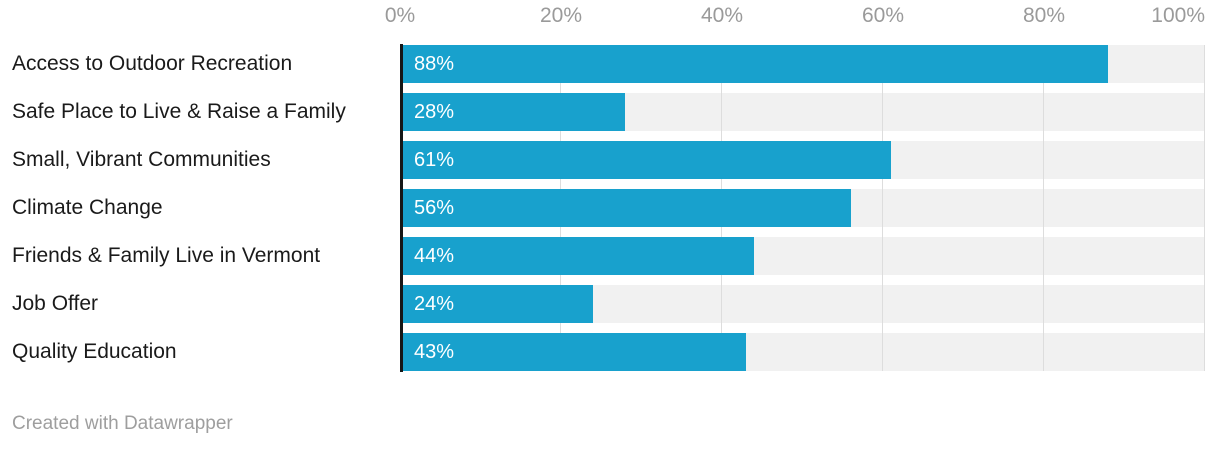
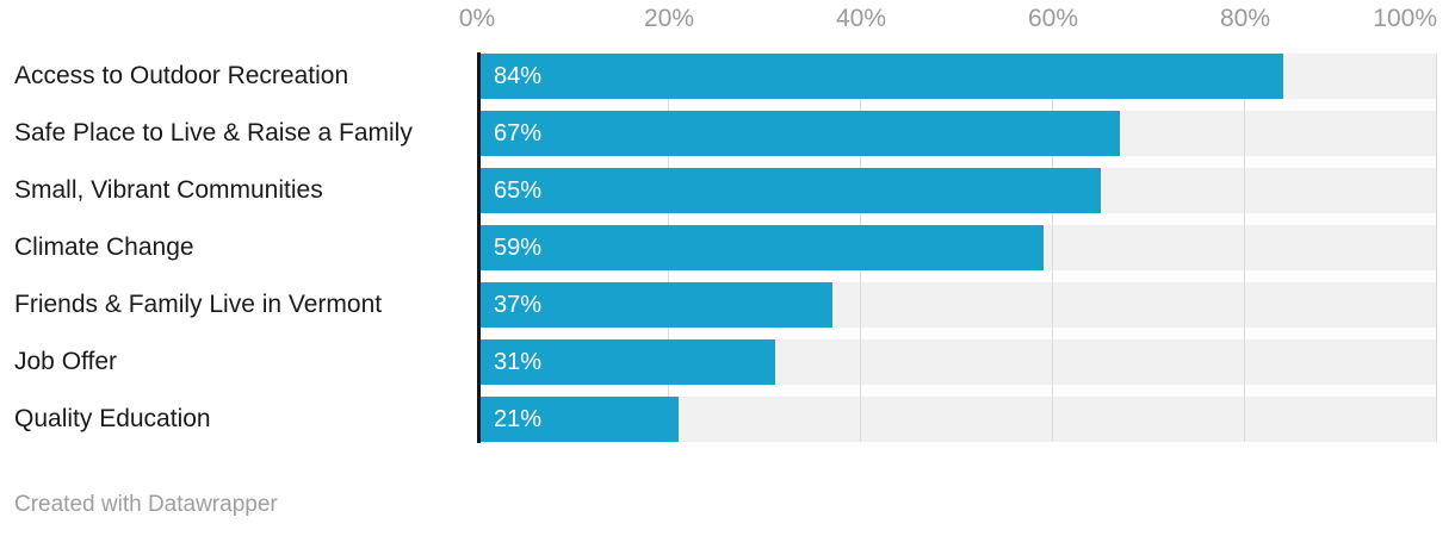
Access to Outdoor Recreation: 88% -> 84%
Safe Place to Live & Raise a Family: 28% -> 67%
Small, Vibrant Communities: 61% -> 65%
Climate Change: 56% -> 59%
Friends & Family Live in Vermont: 44% -> 37%
Job Offer: 24% -> 31%
Quality Education: 43% -> 21%
